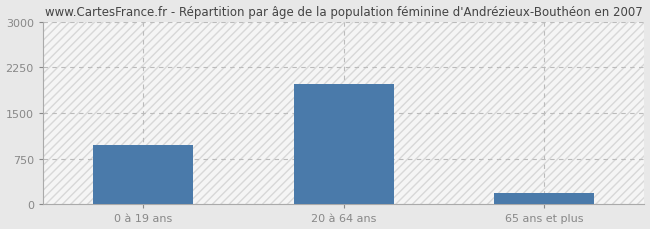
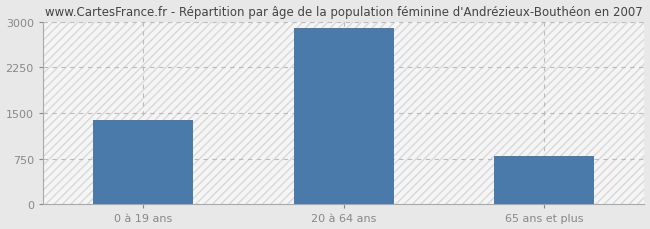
0 à 19 ans: 980 -> 1390
20 à 64 ans: 1980 -> 2900
65 ans et plus: 180 -> 790
